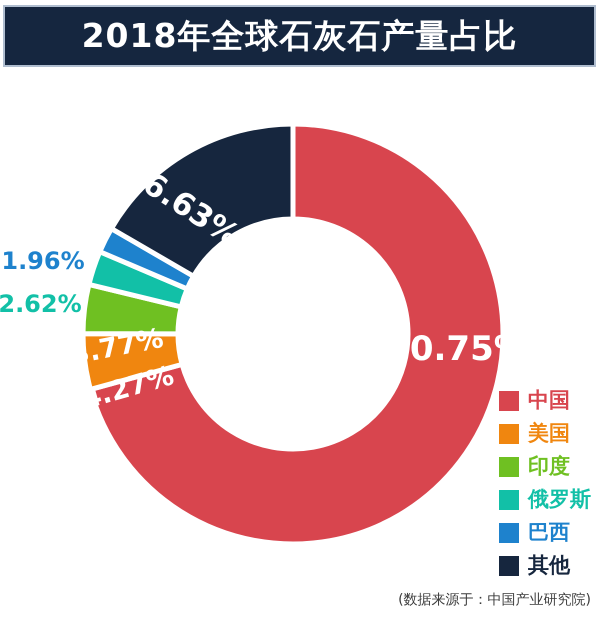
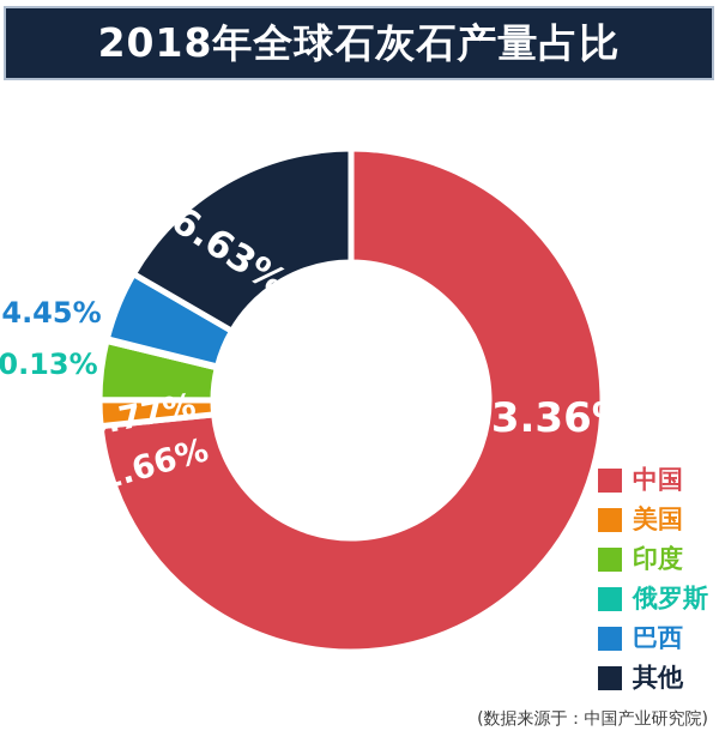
中国: 70.75% -> 73.36%
美国: 4.27% -> 1.66%
俄罗斯: 2.62% -> 0.13%
巴西: 1.96% -> 4.45%
